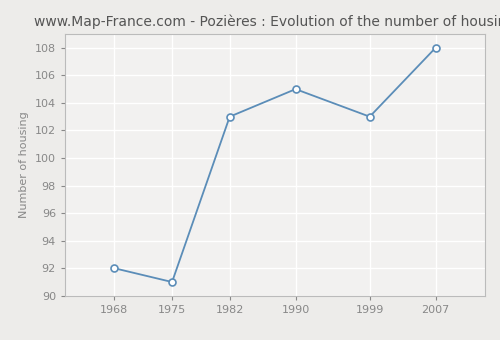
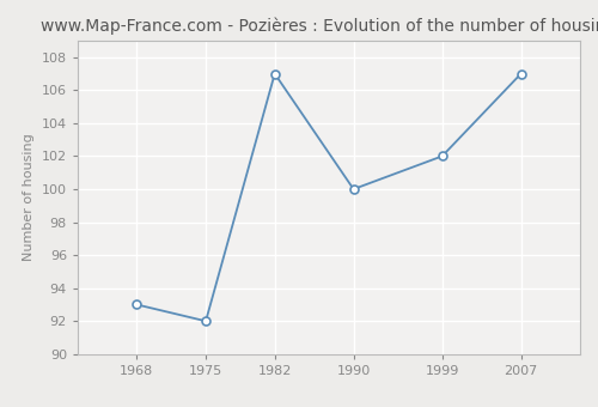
1968: 92 -> 93
1975: 91 -> 92
1982: 103 -> 107
1990: 105 -> 100
1999: 103 -> 102
2007: 108 -> 107
